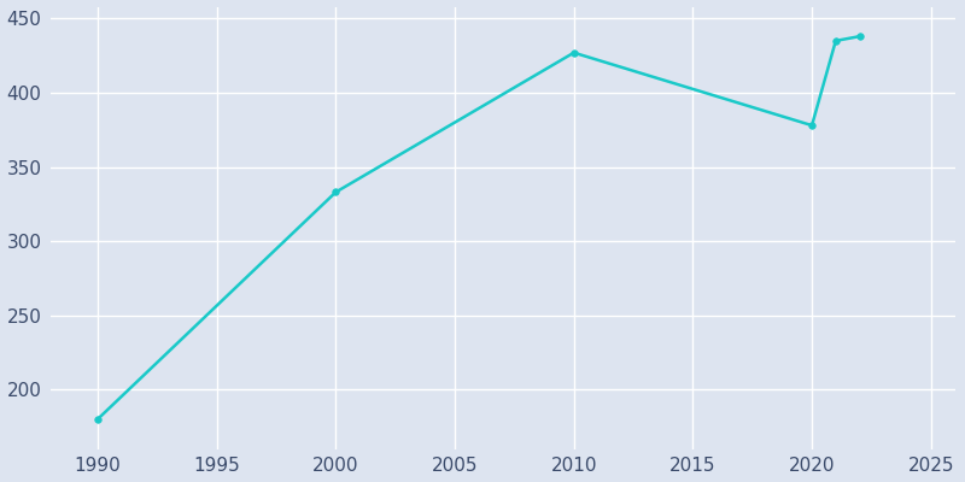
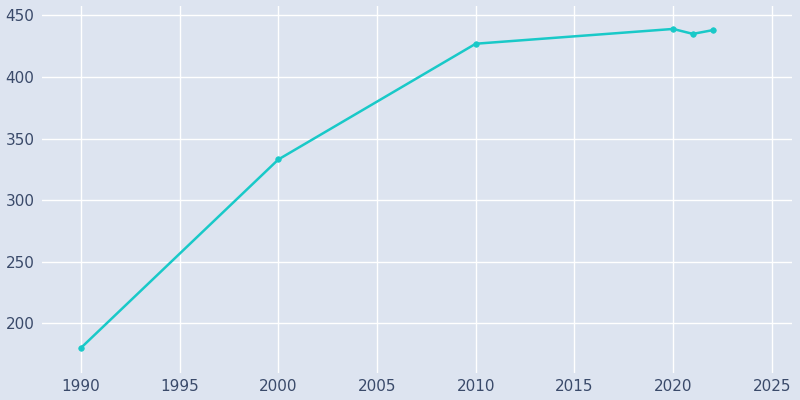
2020: 378 -> 439
